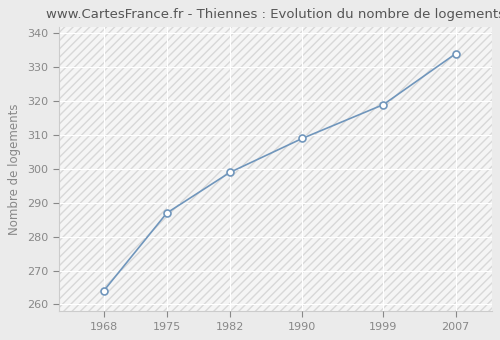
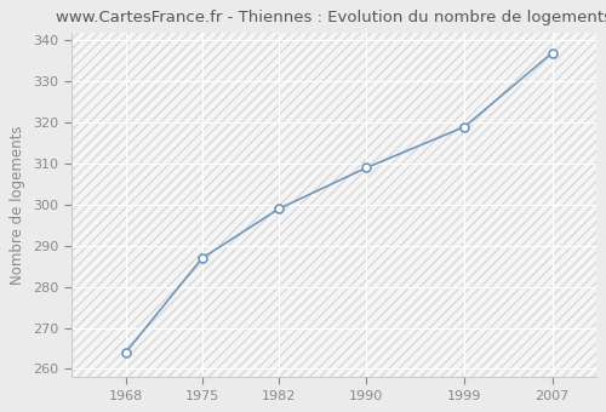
2007: 334 -> 337
